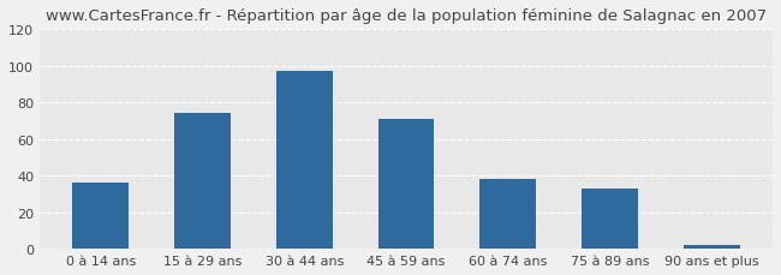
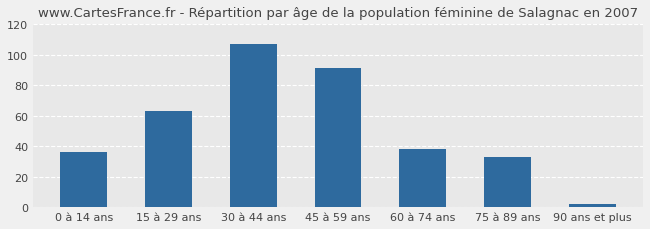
15 à 29 ans: 74 -> 63
30 à 44 ans: 97 -> 107
45 à 59 ans: 71 -> 91
